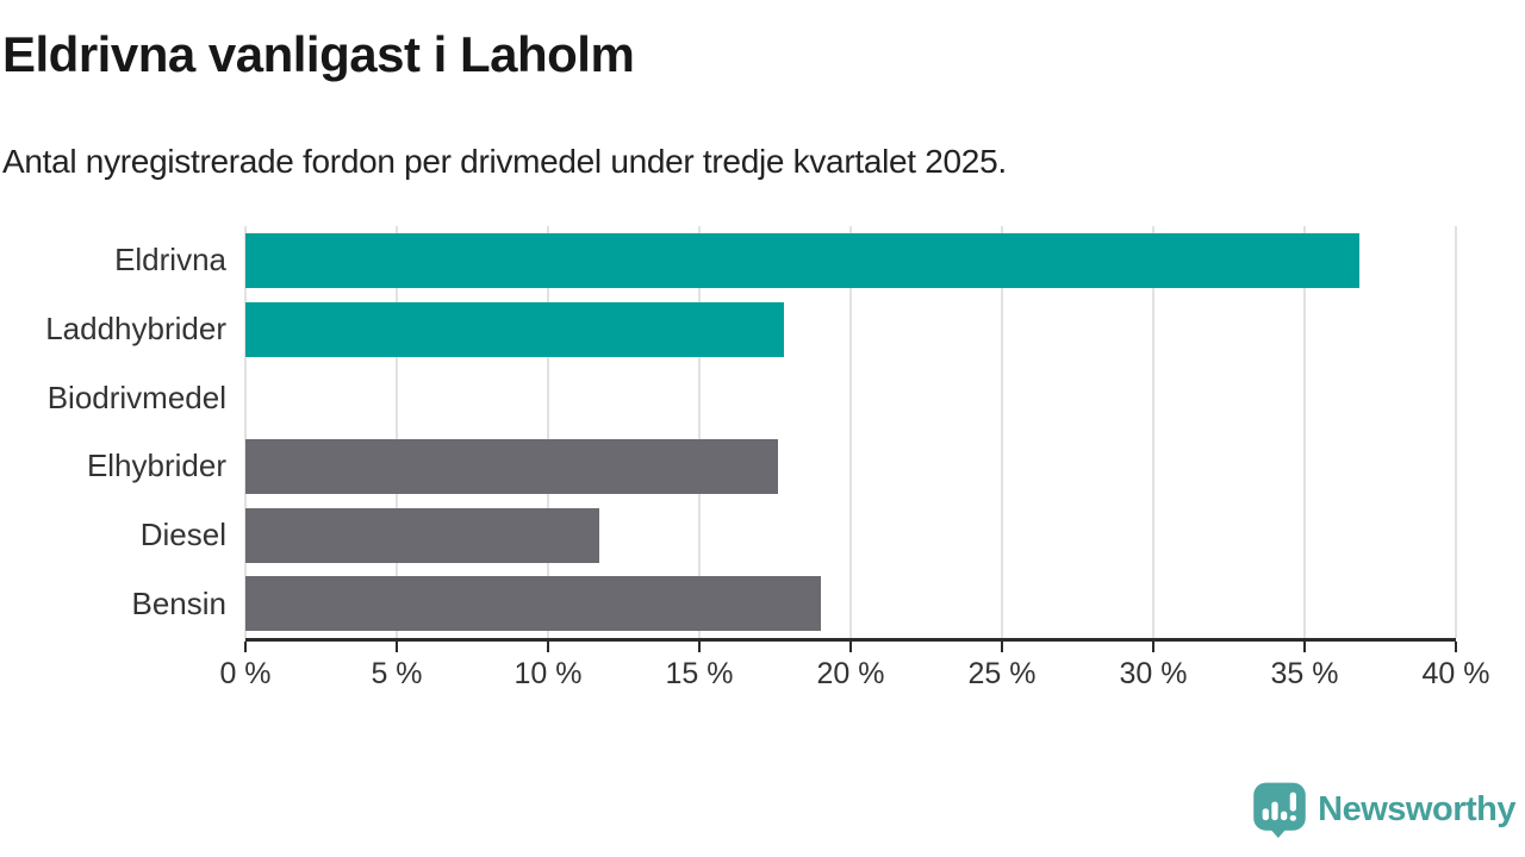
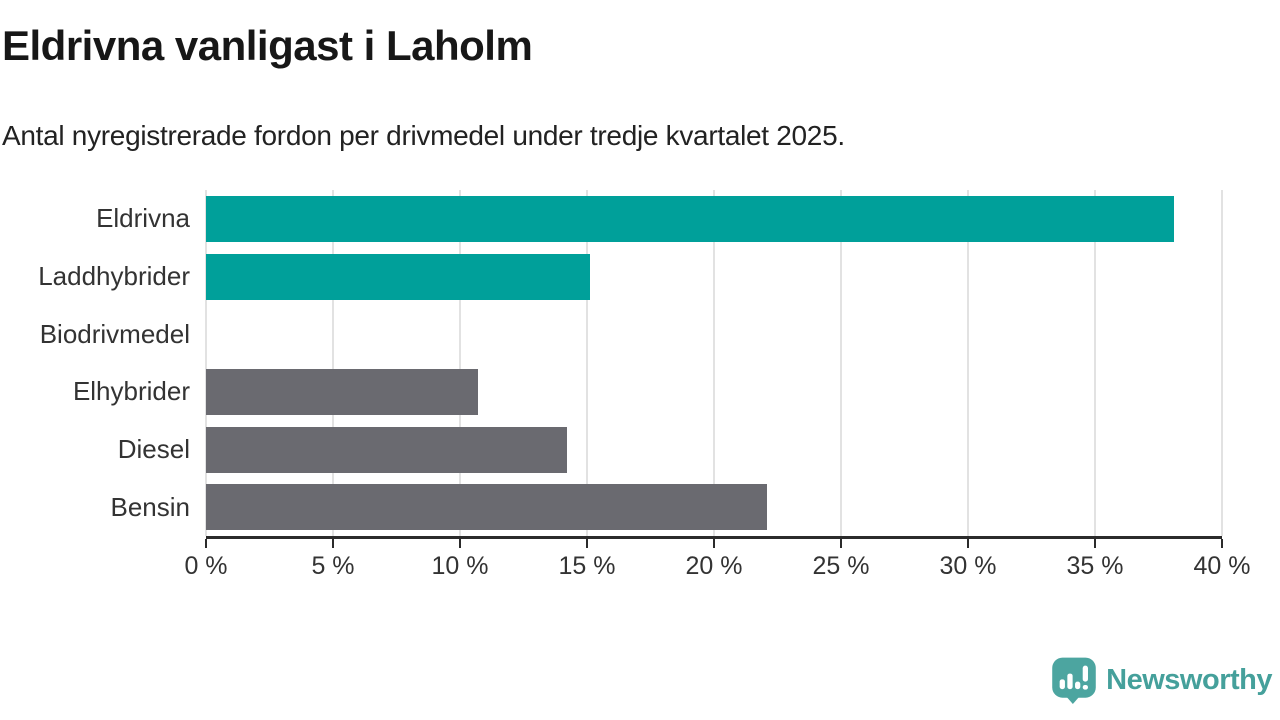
Eldrivna: 36.8% -> 38.1%
Laddhybrider: 17.8% -> 15.1%
Elhybrider: 17.6% -> 10.7%
Diesel: 11.7% -> 14.2%
Bensin: 19.0% -> 22.1%
